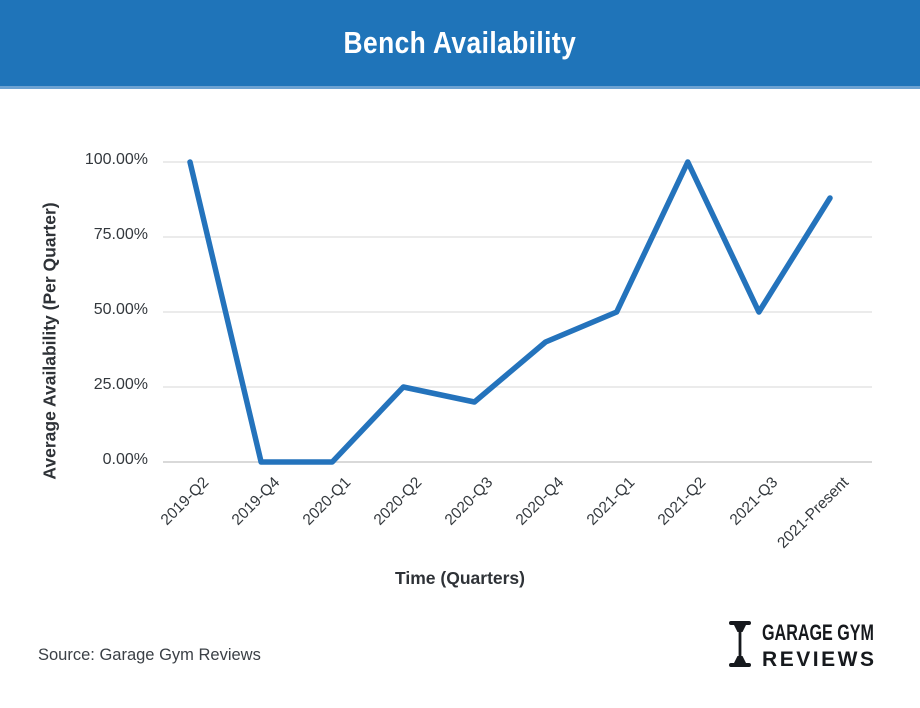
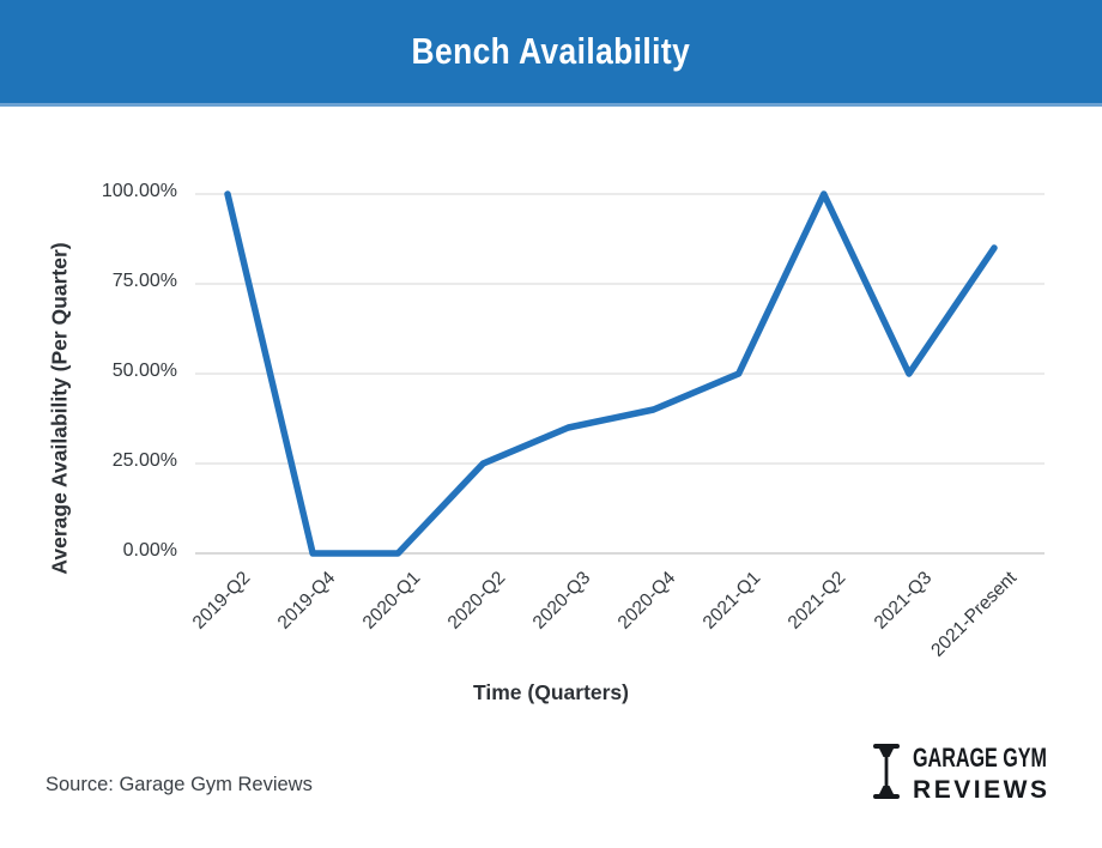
2020-Q3: 20% -> 35%
2021-Present: 88% -> 85%
